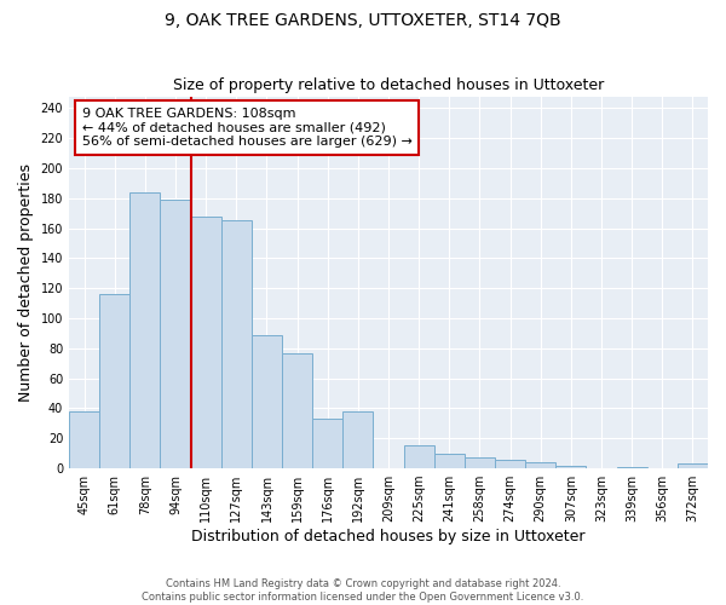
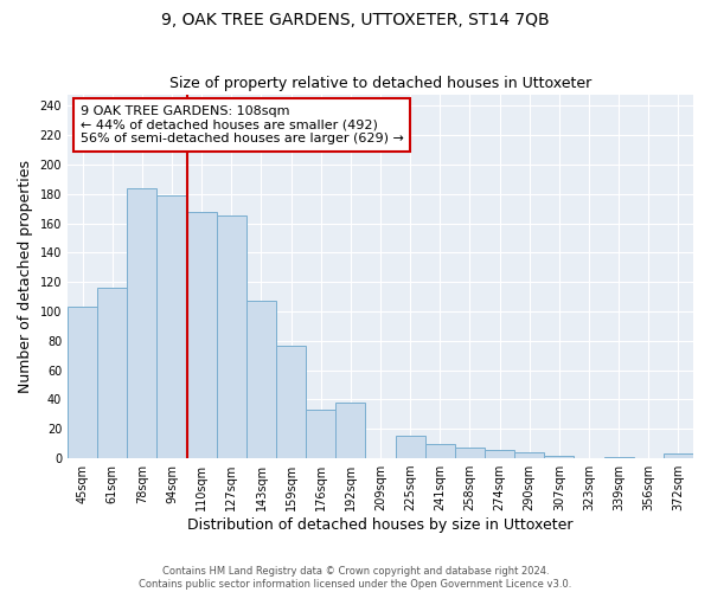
45sqm: 38 -> 103
143sqm: 89 -> 107
